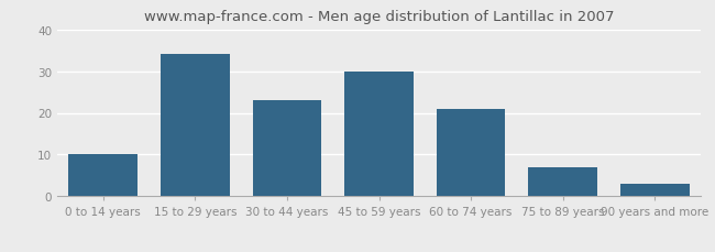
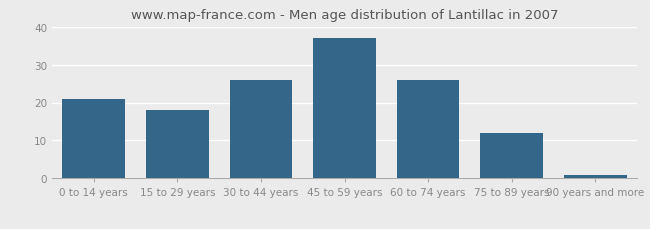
0 to 14 years: 10 -> 21
15 to 29 years: 34 -> 18
30 to 44 years: 23 -> 26
45 to 59 years: 30 -> 37
60 to 74 years: 21 -> 26
75 to 89 years: 7 -> 12
90 years and more: 3 -> 1
